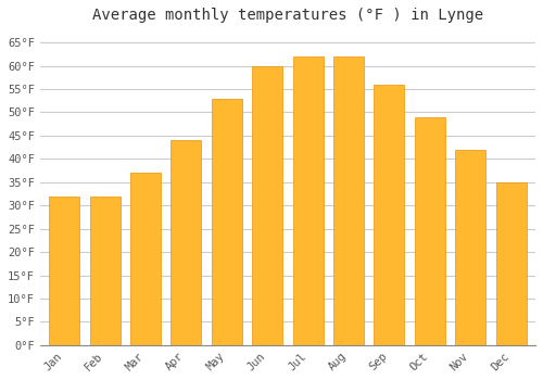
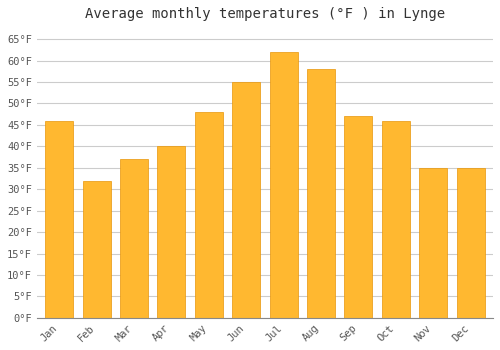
Jan: 32°F -> 46°F
Apr: 44°F -> 40°F
May: 53°F -> 48°F
Jun: 60°F -> 55°F
Aug: 62°F -> 58°F
Sep: 56°F -> 47°F
Oct: 49°F -> 46°F
Nov: 42°F -> 35°F
